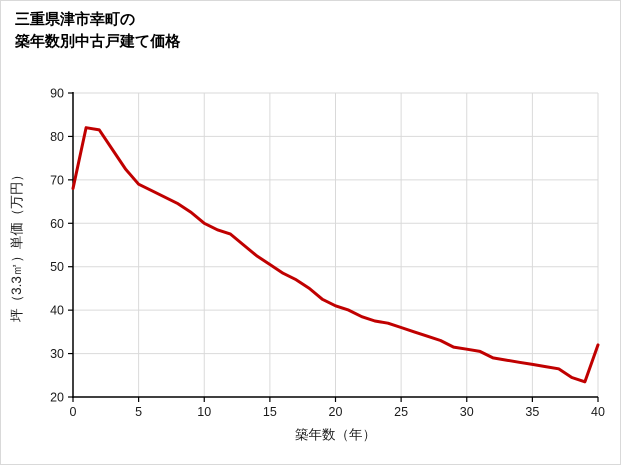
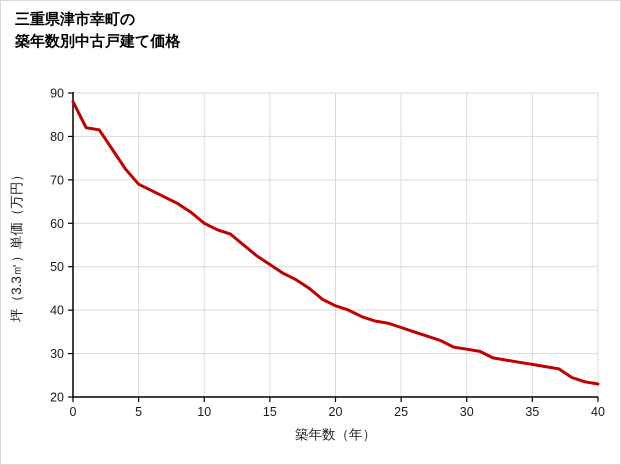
0: 68 -> 88
40: 32 -> 23
